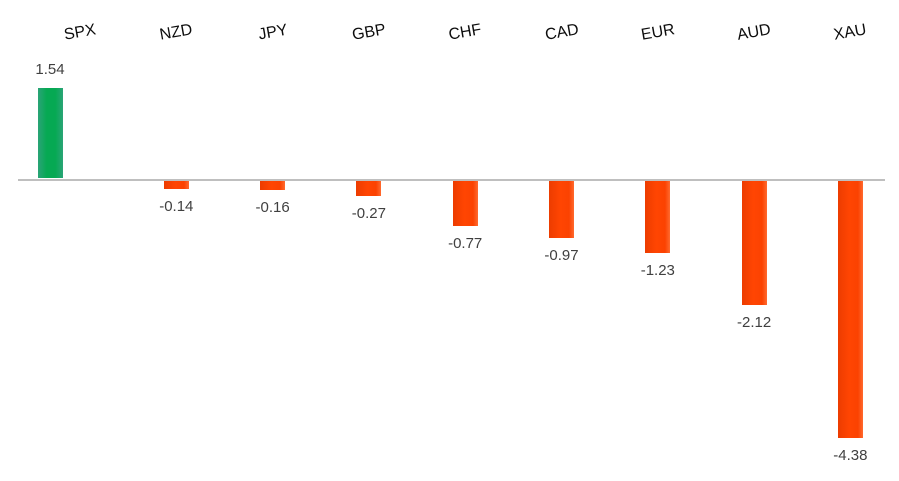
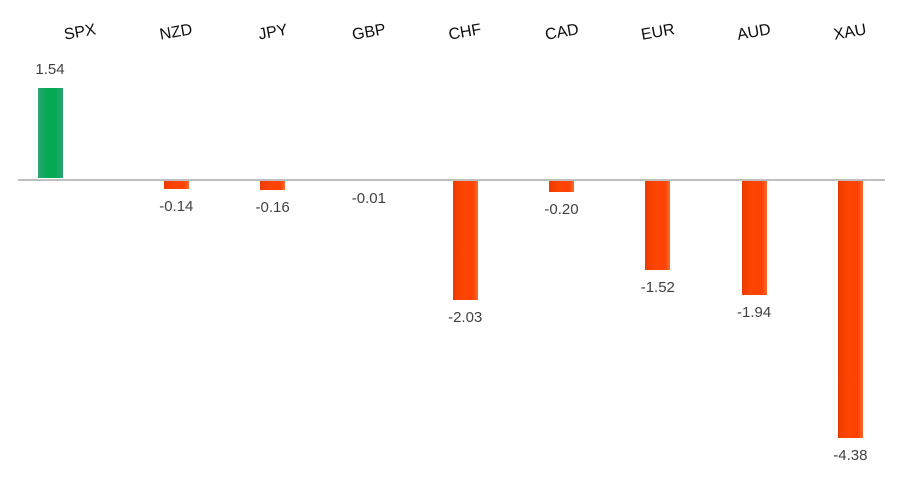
GBP: -0.27 -> -0.01
CHF: -0.77 -> -2.03
CAD: -0.97 -> -0.20
EUR: -1.23 -> -1.52
AUD: -2.12 -> -1.94
